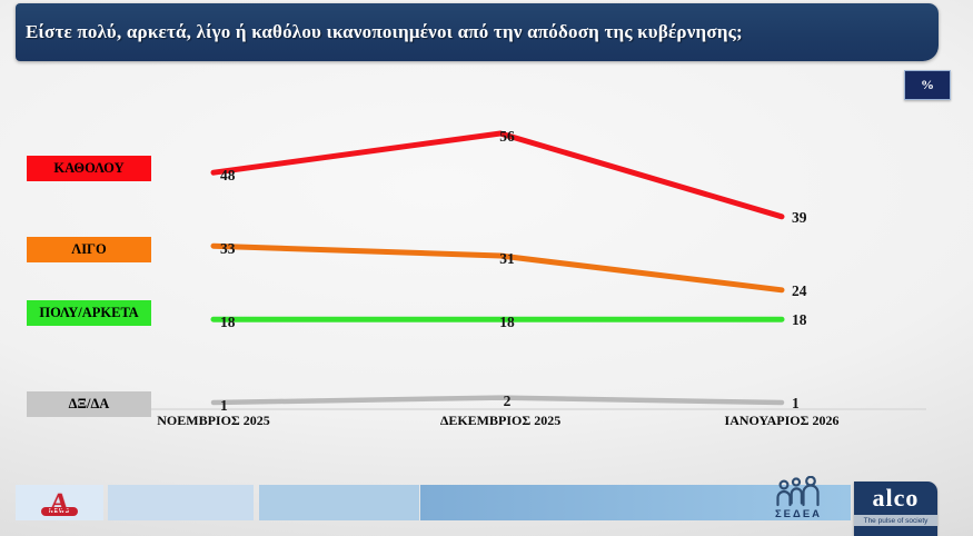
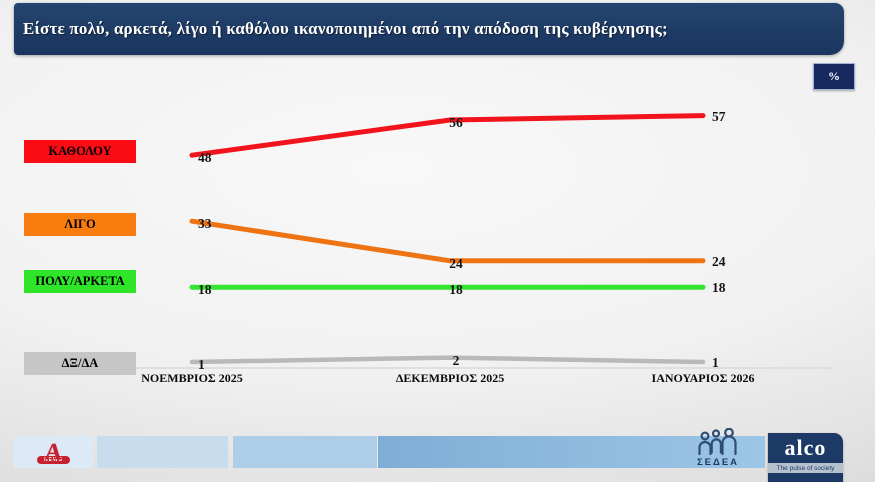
ΛΙΓΟ/ΔΕΚΕΜΒΡΙΟΣ 2025: 31 -> 24
ΚΑΘΟΛΟΥ/ΙΑΝΟΥΑΡΙΟΣ 2026: 39 -> 57
